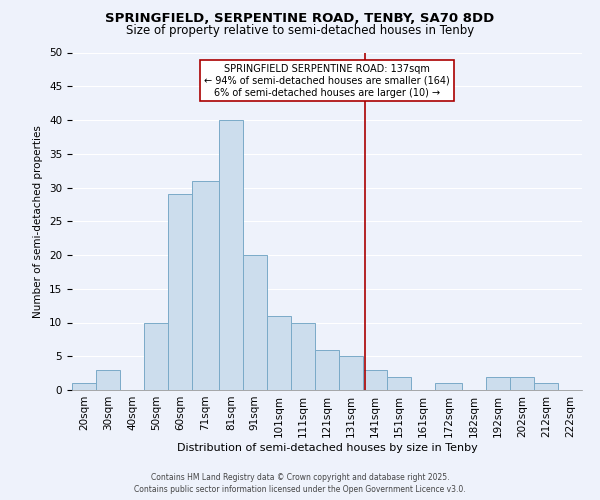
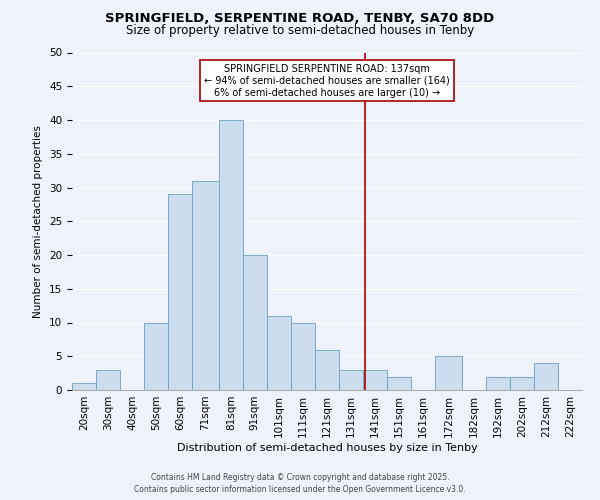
131sqm: 5 -> 3
172sqm: 1 -> 5
212sqm: 1 -> 4
